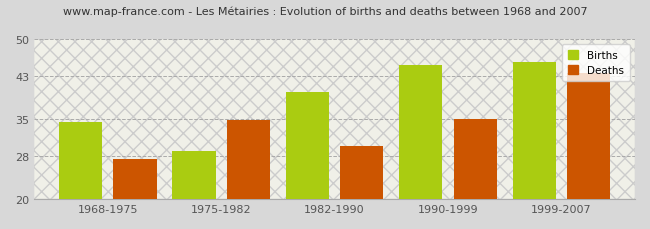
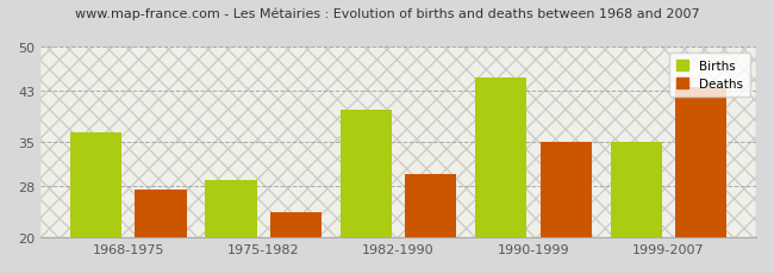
Births/1968-1975: 34.4 -> 36.5
Deaths/1975-1982: 34.8 -> 24.0
Births/1999-2007: 45.6 -> 35.0
